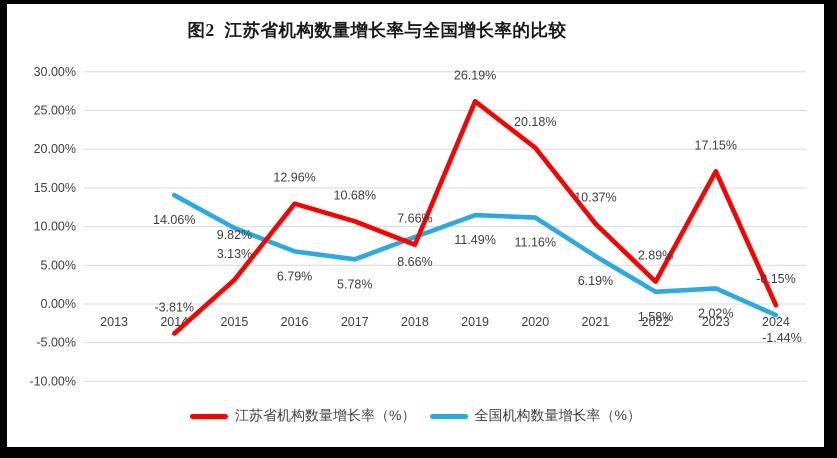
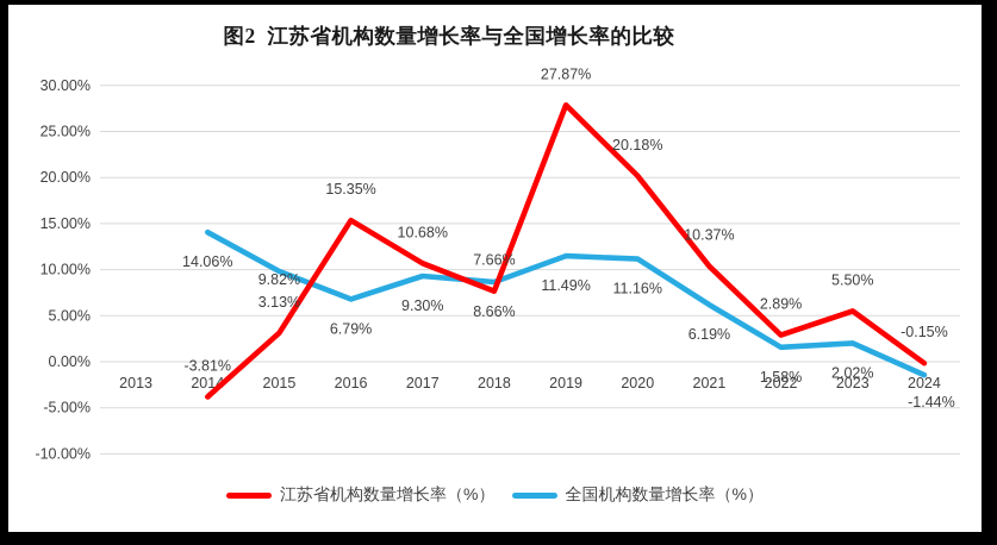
江苏省机构数量增长率（%）/2016: 12.96% -> 15.35%
全国机构数量增长率（%）/2017: 5.78% -> 9.30%
江苏省机构数量增长率（%）/2019: 26.19% -> 27.87%
江苏省机构数量增长率（%）/2023: 17.15% -> 5.50%
